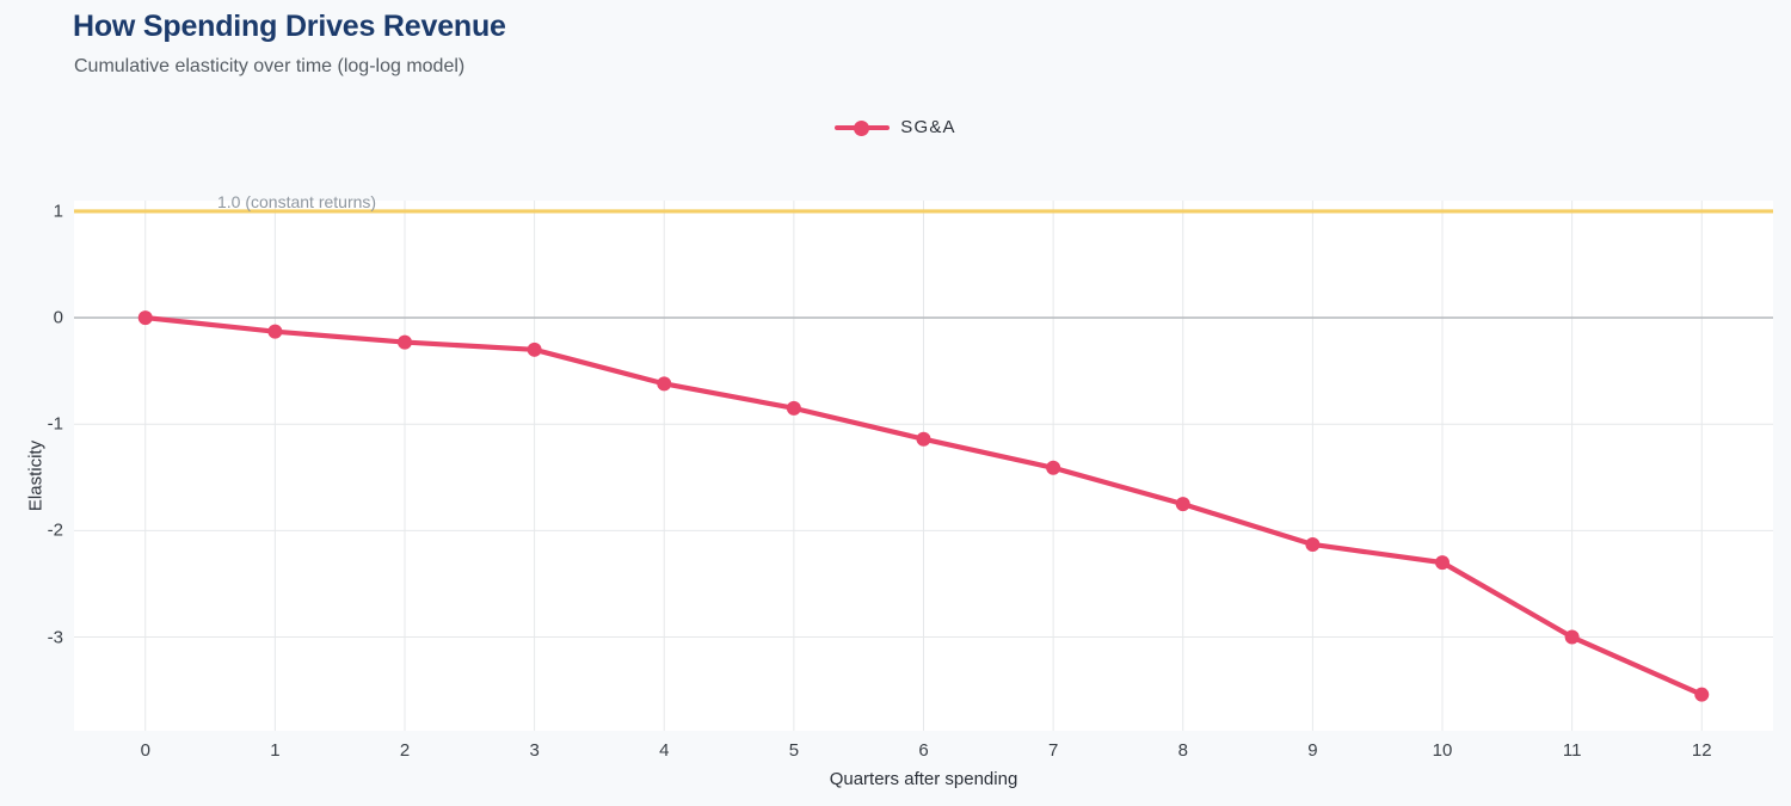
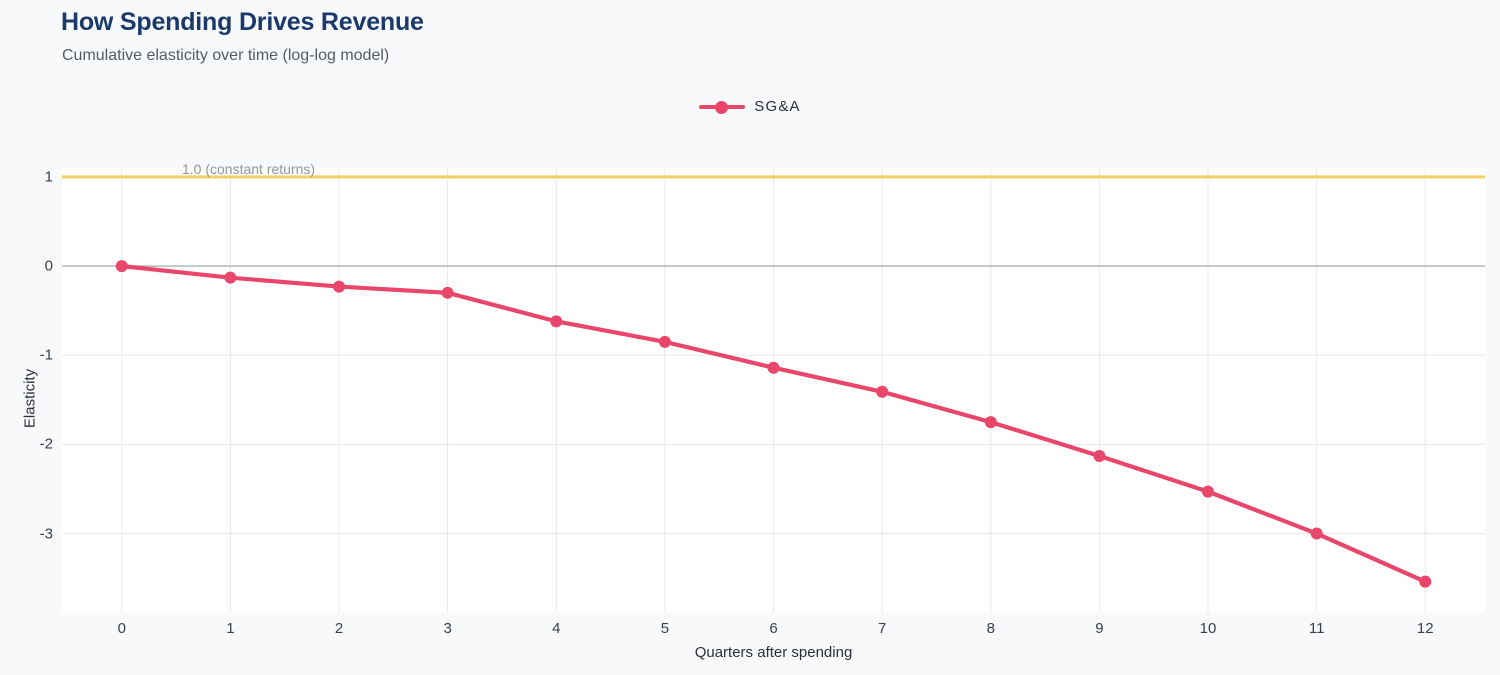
10: -2.3 -> -2.5
